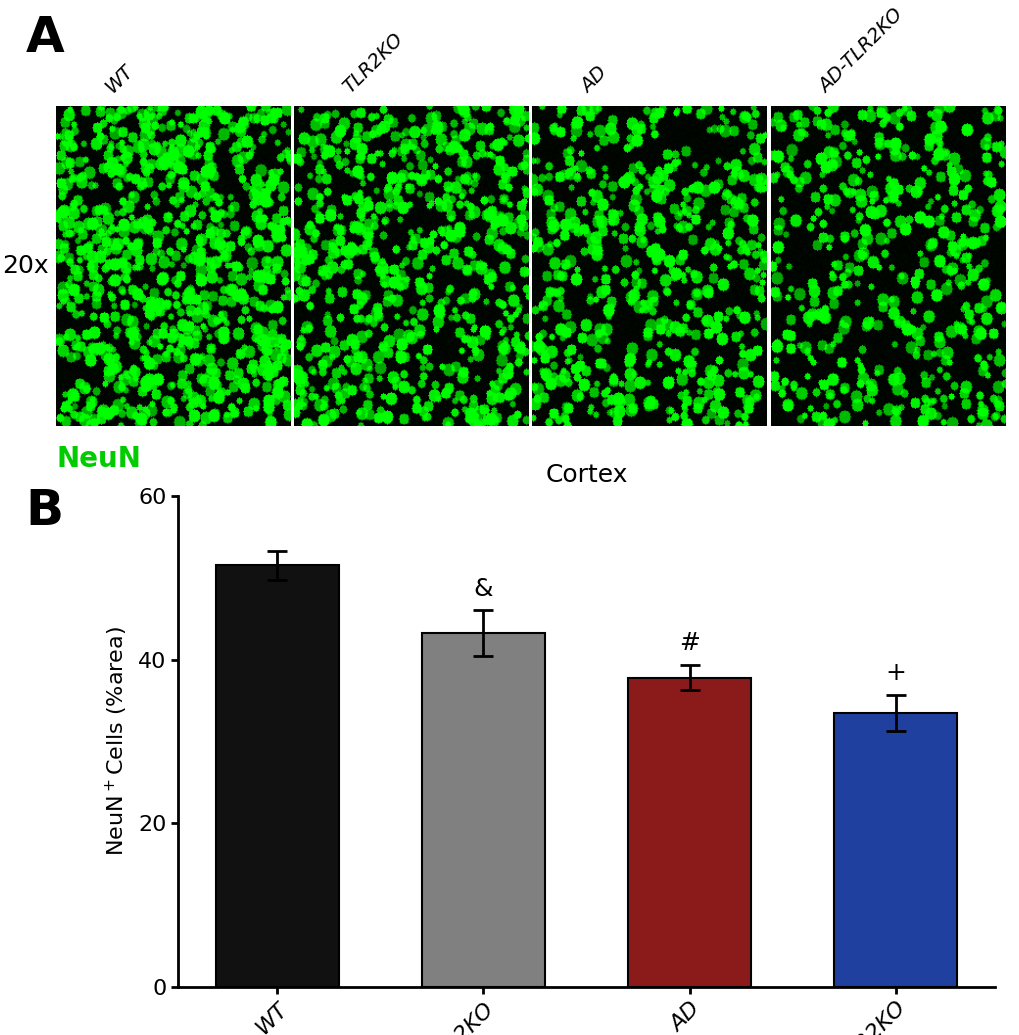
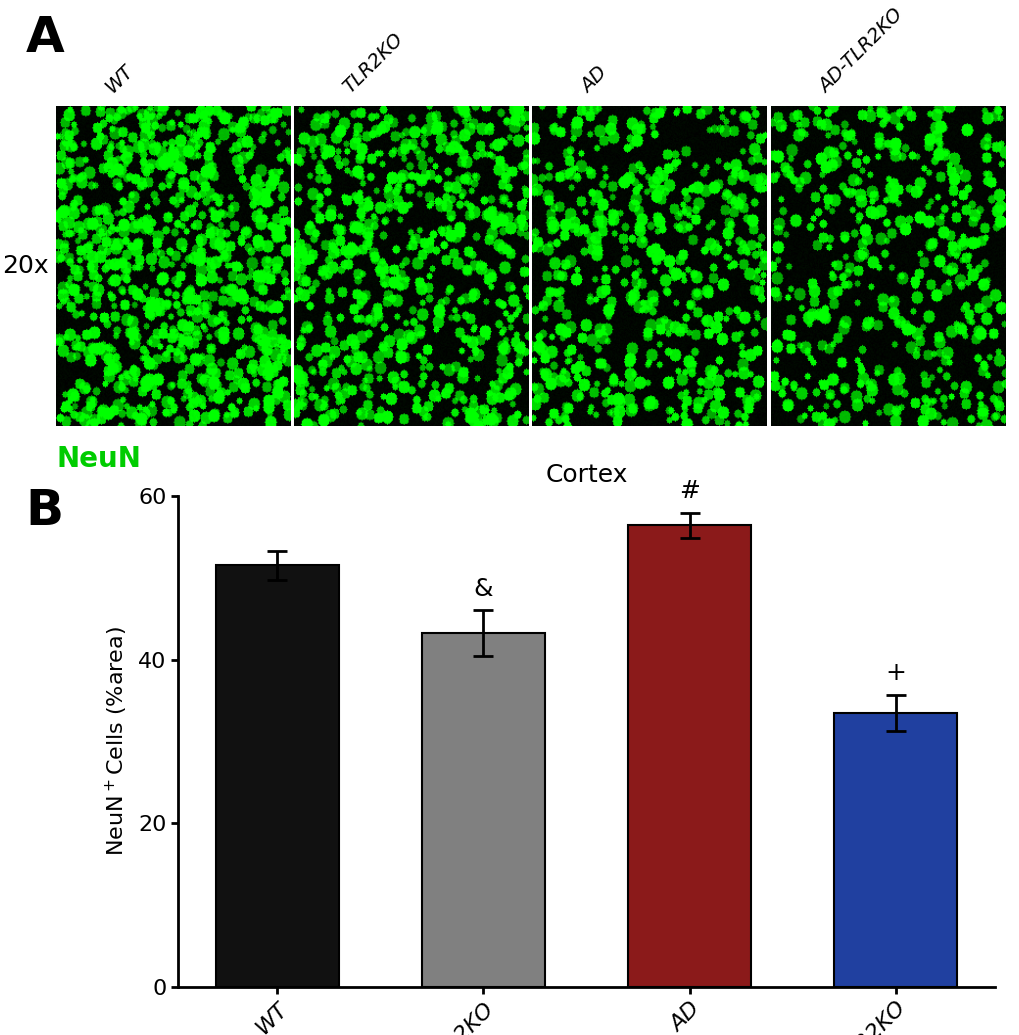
AD: 37.8 -> 56.4
